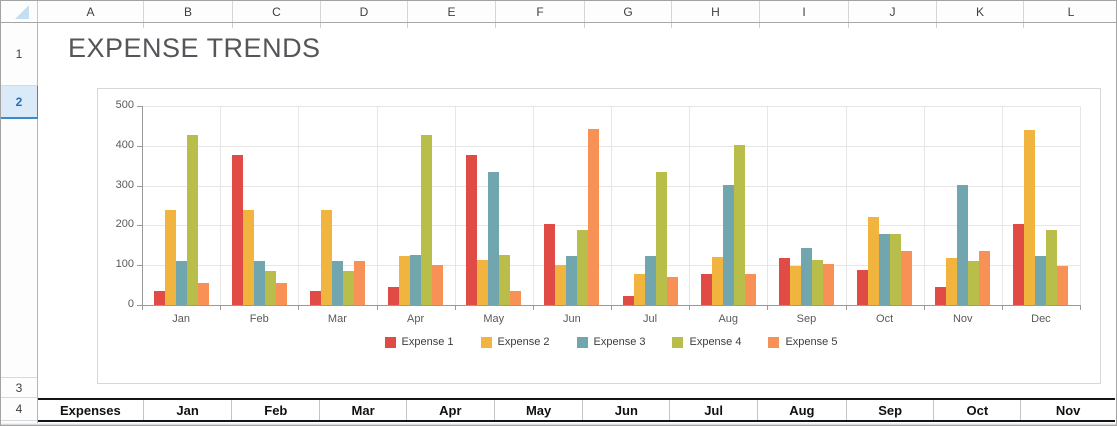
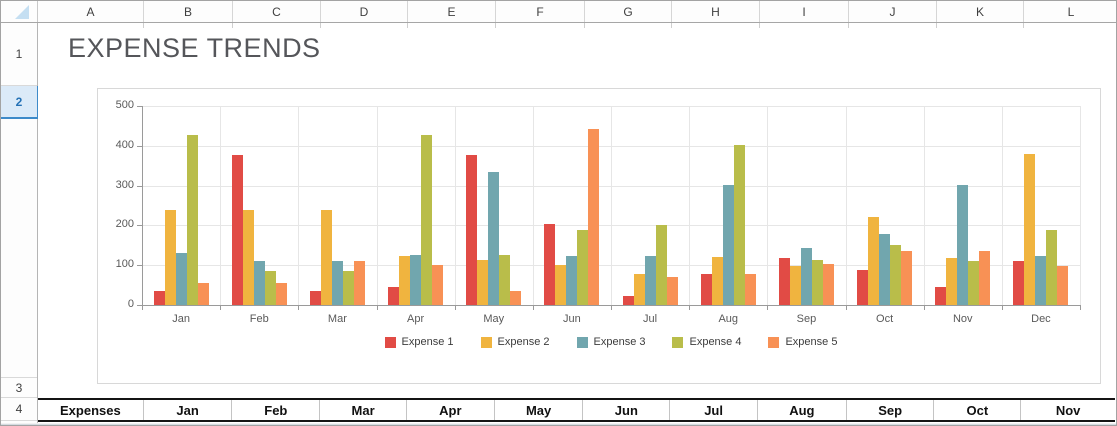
Expense 3/Jan: 110 -> 130
Expense 4/Jul: 330 -> 200
Expense 4/Oct: 180 -> 150
Expense 1/Dec: 200 -> 110
Expense 2/Dec: 440 -> 380
